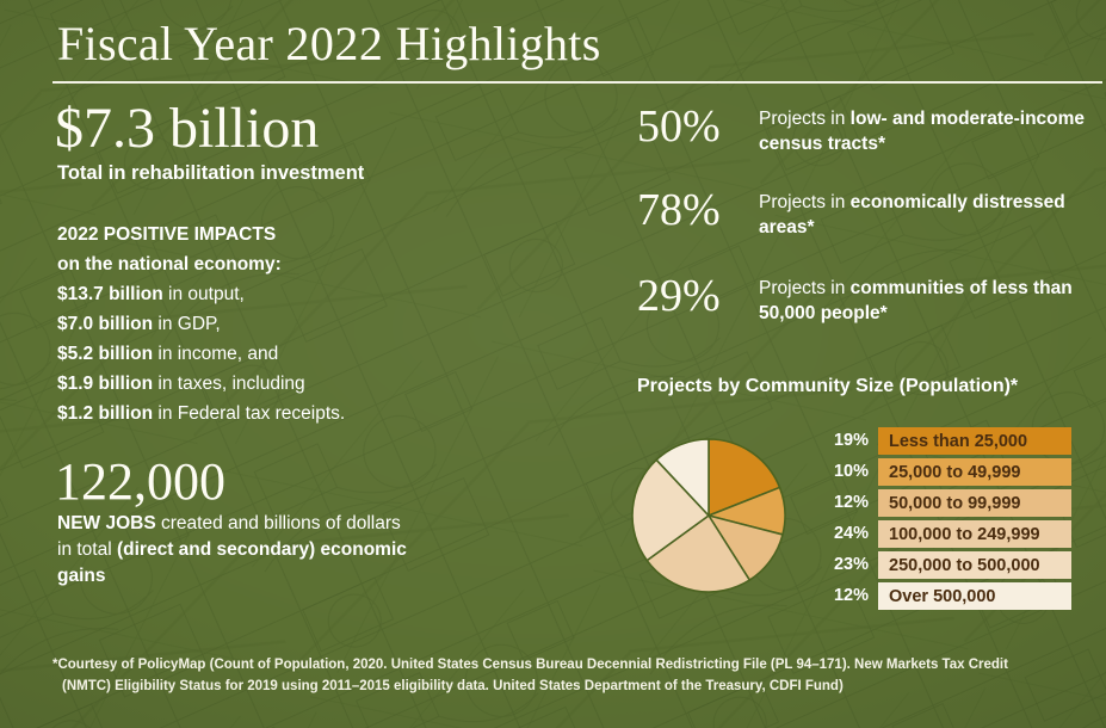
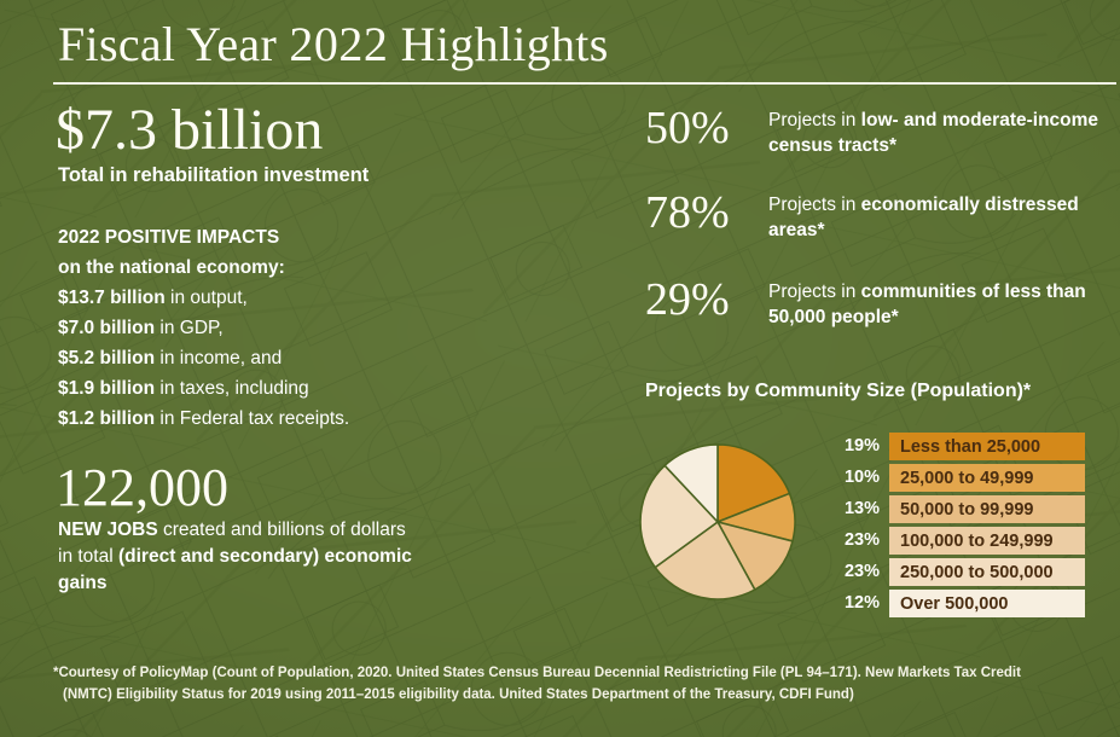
50,000 to 99,999: 12% -> 13%
100,000 to 249,999: 24% -> 23%
